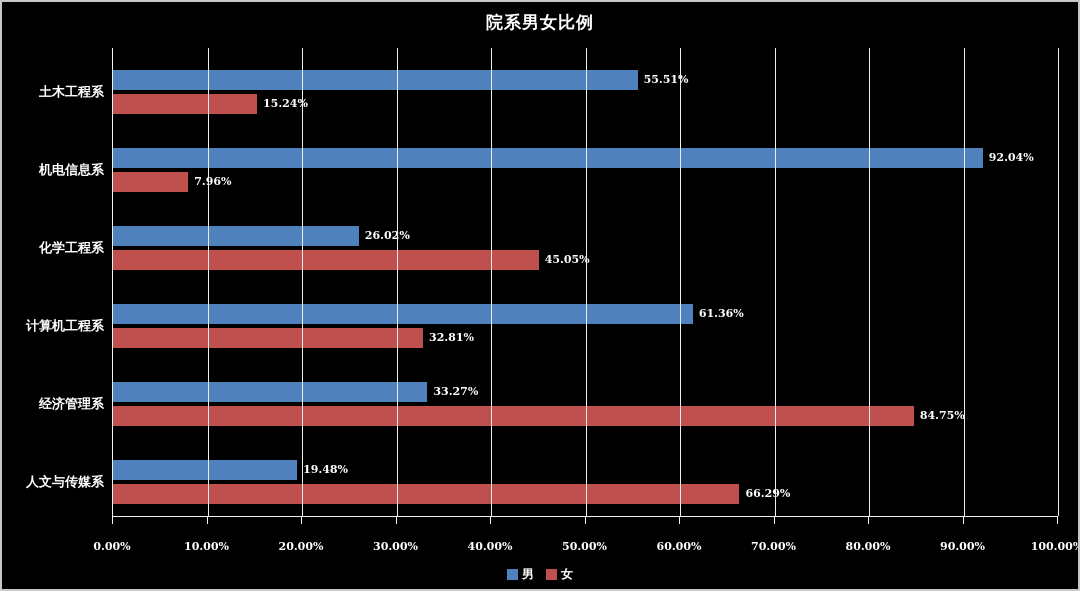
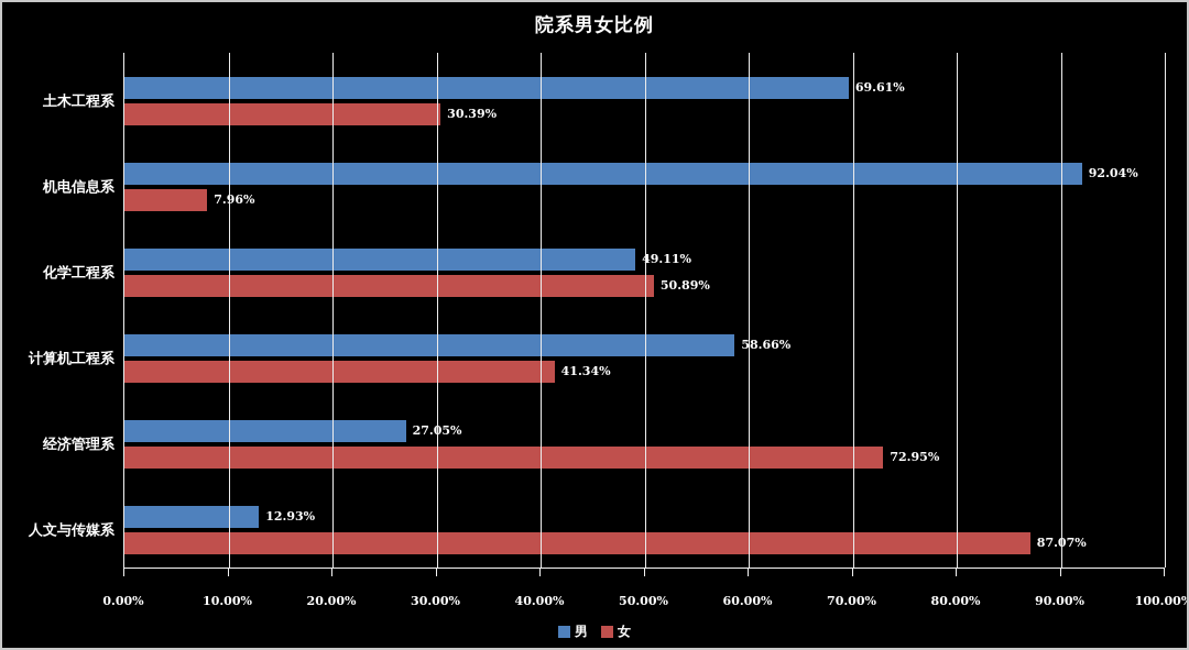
男/土木工程系: 55.51% -> 69.61%
女/土木工程系: 15.24% -> 30.39%
男/化学工程系: 26.02% -> 49.11%
女/化学工程系: 45.05% -> 50.89%
男/计算机工程系: 61.36% -> 58.66%
女/计算机工程系: 32.81% -> 41.34%
男/经济管理系: 33.27% -> 27.05%
女/经济管理系: 84.75% -> 72.95%
男/人文与传媒系: 19.48% -> 12.93%
女/人文与传媒系: 66.29% -> 87.07%
